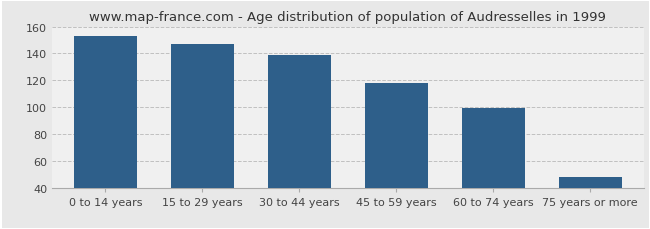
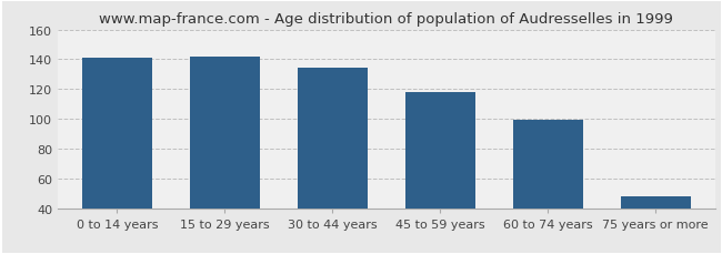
0 to 14 years: 153 -> 141
15 to 29 years: 147 -> 142
30 to 44 years: 139 -> 134
